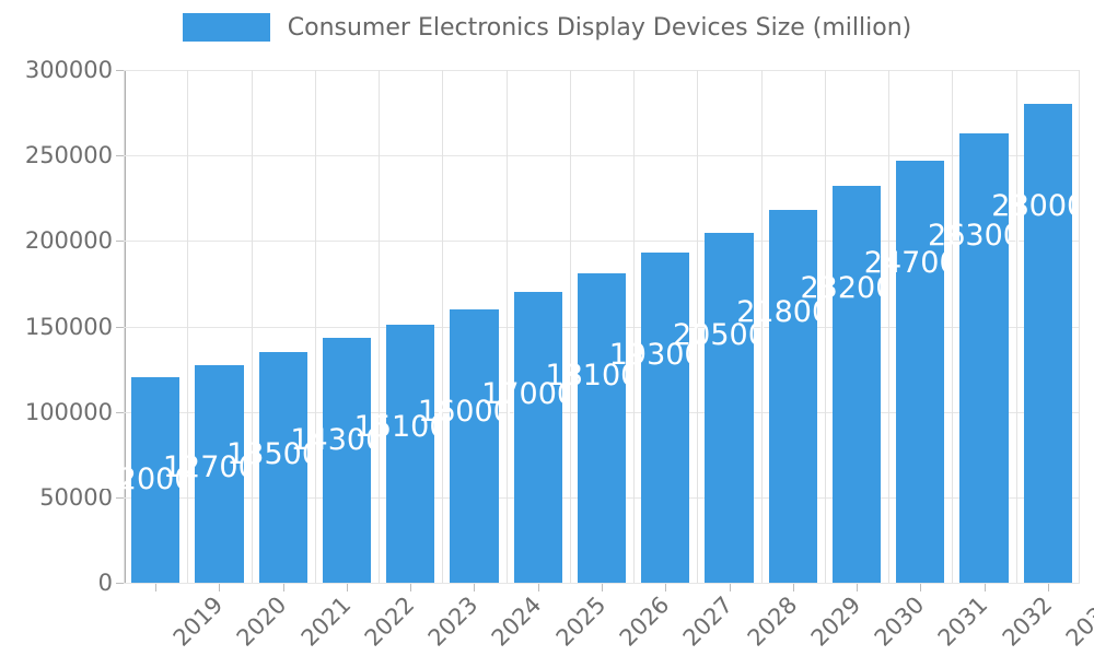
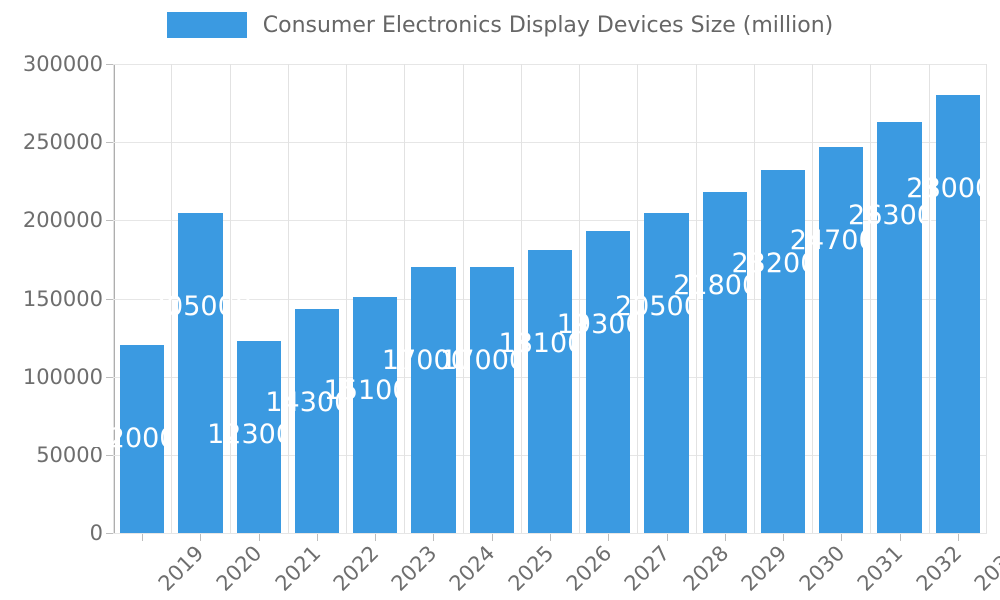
2020: 127000 -> 205000
2021: 135000 -> 123000
2024: 160000 -> 170000
